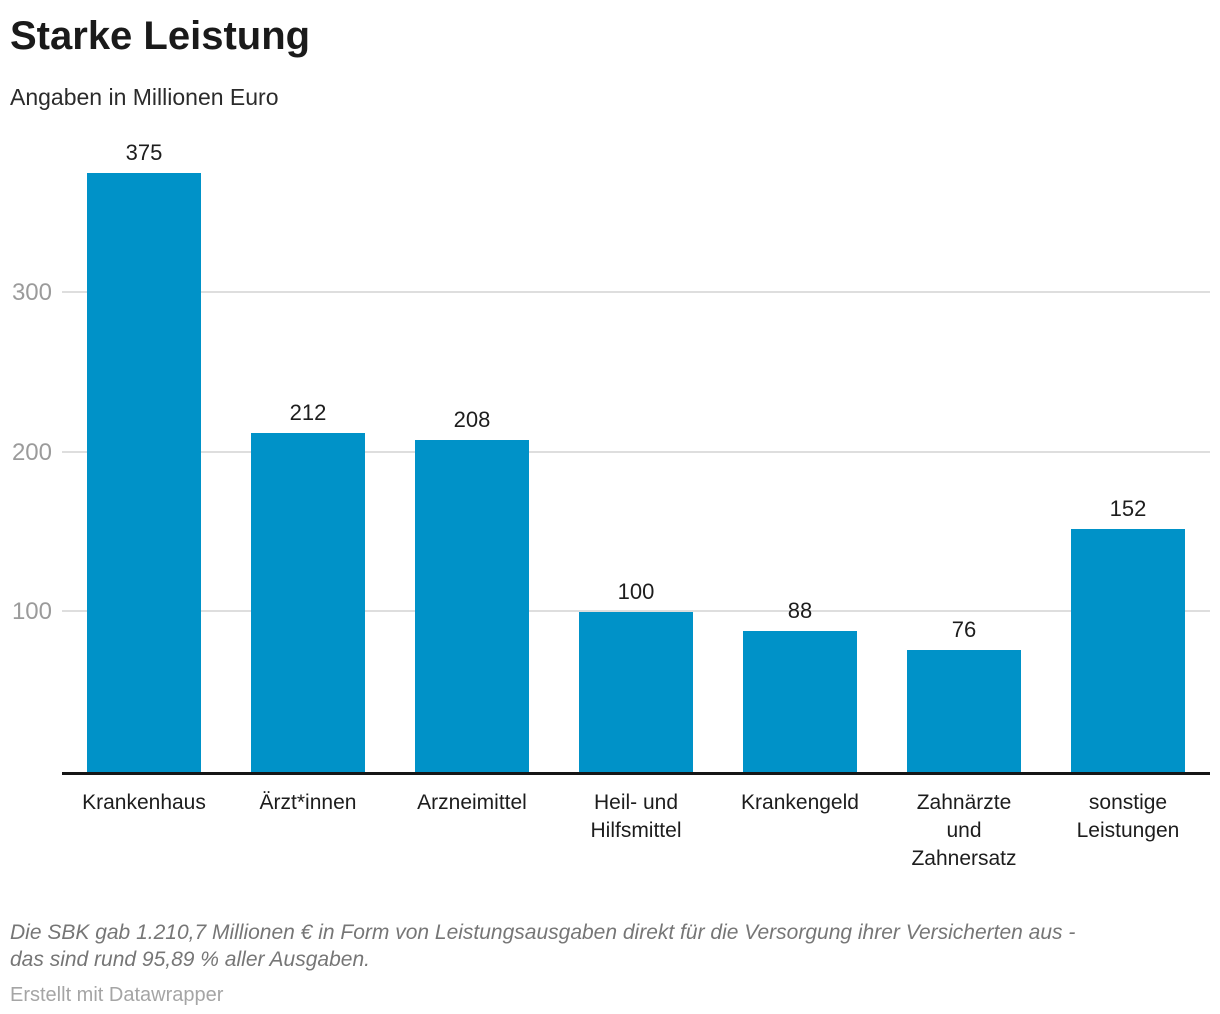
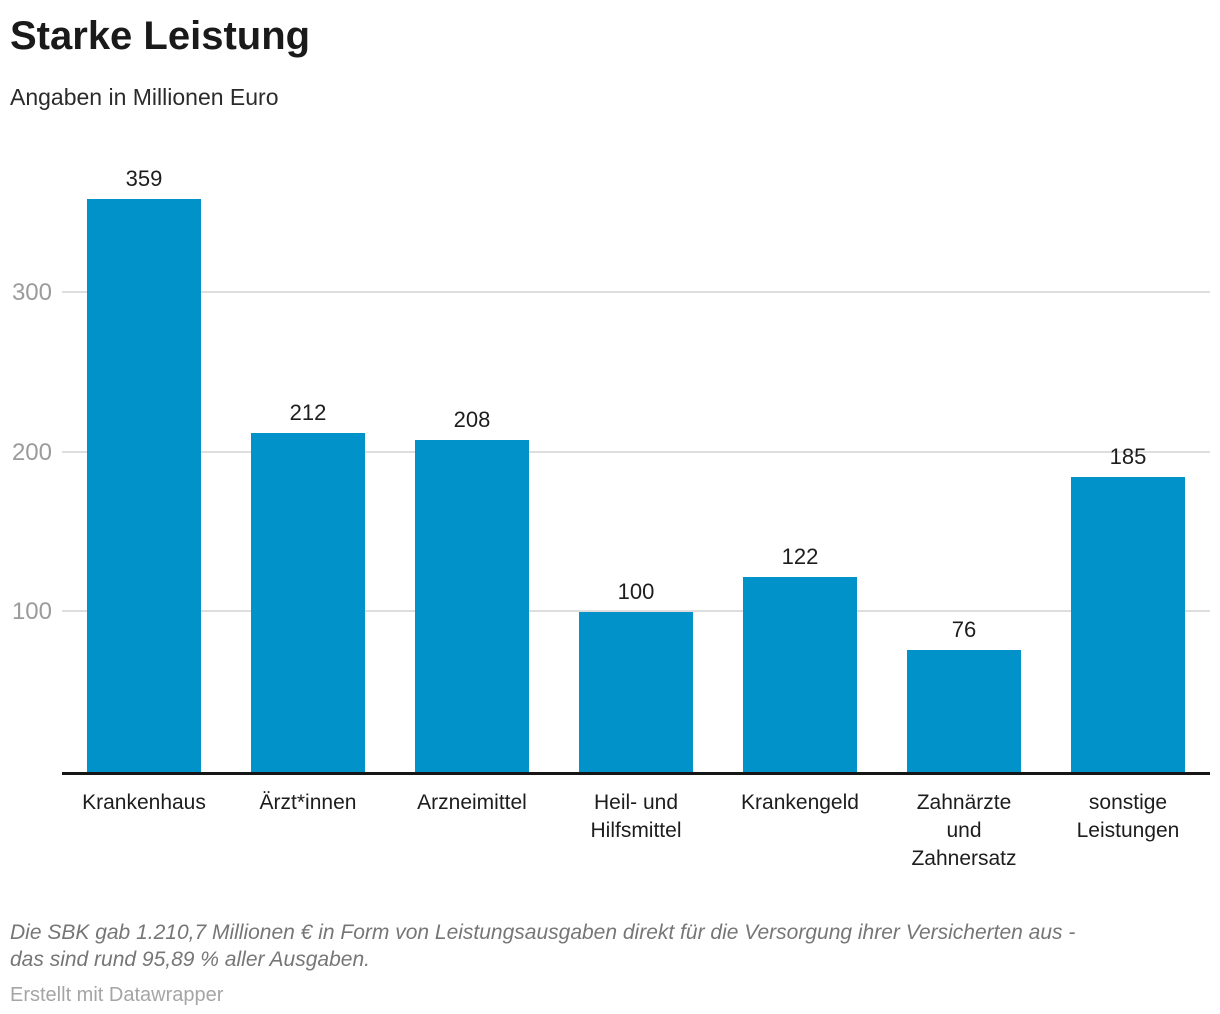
Krankenhaus: 375 -> 359
Krankengeld: 88 -> 122
sonstige Leistungen: 152 -> 185
